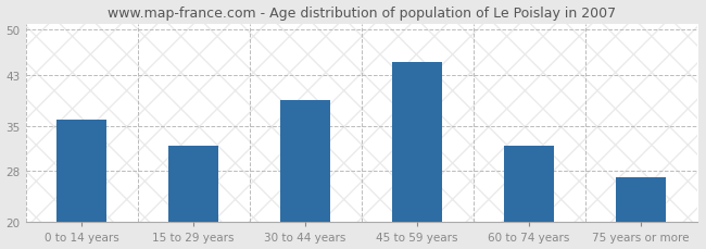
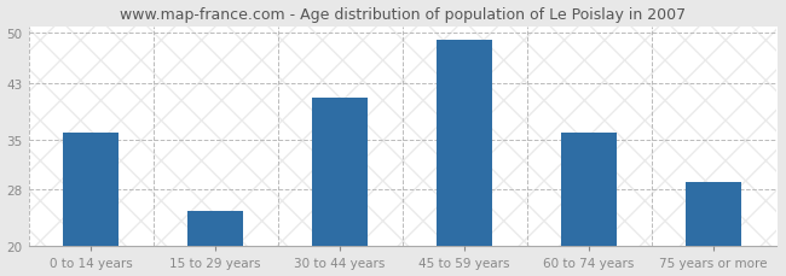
15 to 29 years: 32 -> 25
30 to 44 years: 39 -> 41
45 to 59 years: 45 -> 49
60 to 74 years: 32 -> 36
75 years or more: 27 -> 29
